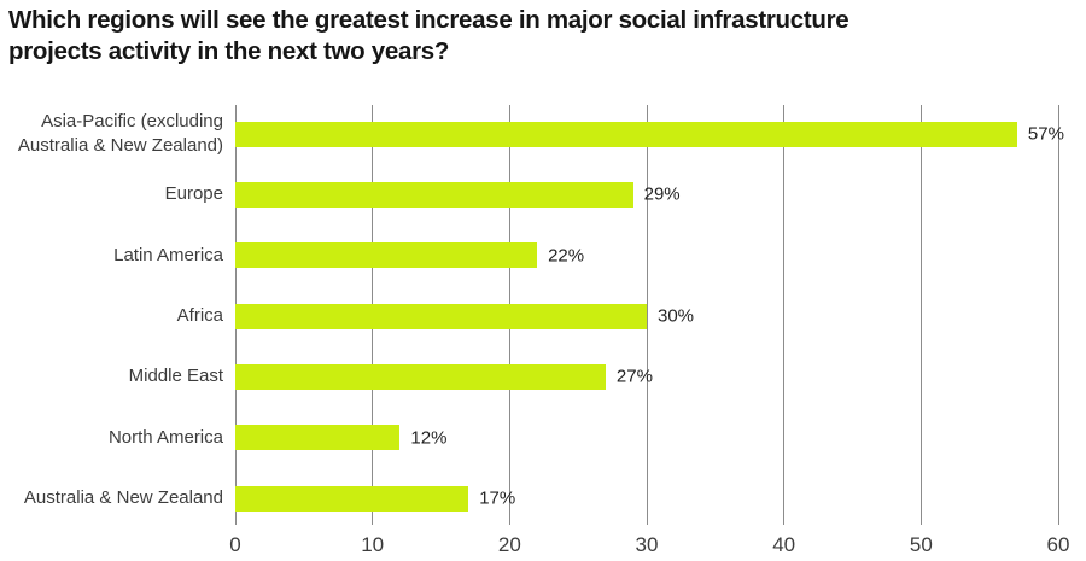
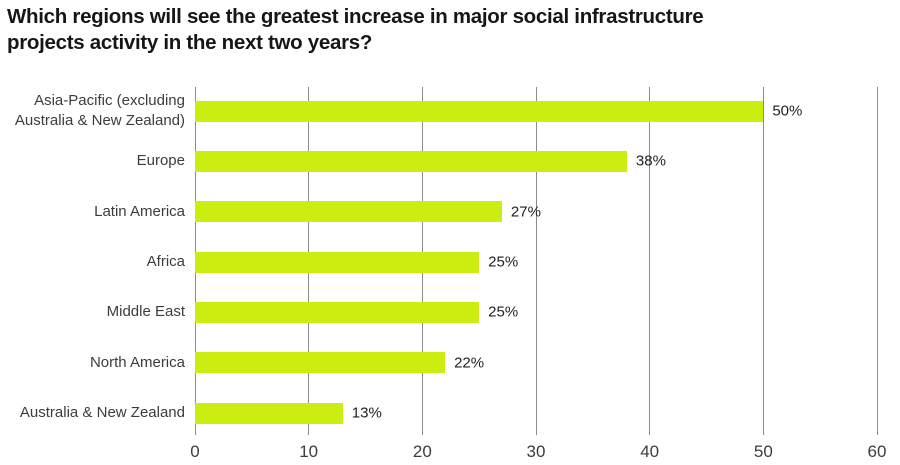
Asia-Pacific (excluding Australia & New Zealand): 57% -> 50%
Europe: 29% -> 38%
Latin America: 22% -> 27%
Africa: 30% -> 25%
Middle East: 27% -> 25%
North America: 12% -> 22%
Australia & New Zealand: 17% -> 13%
